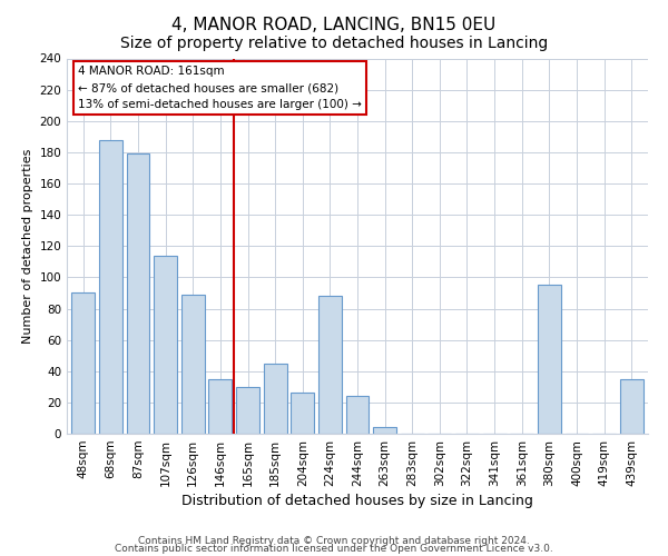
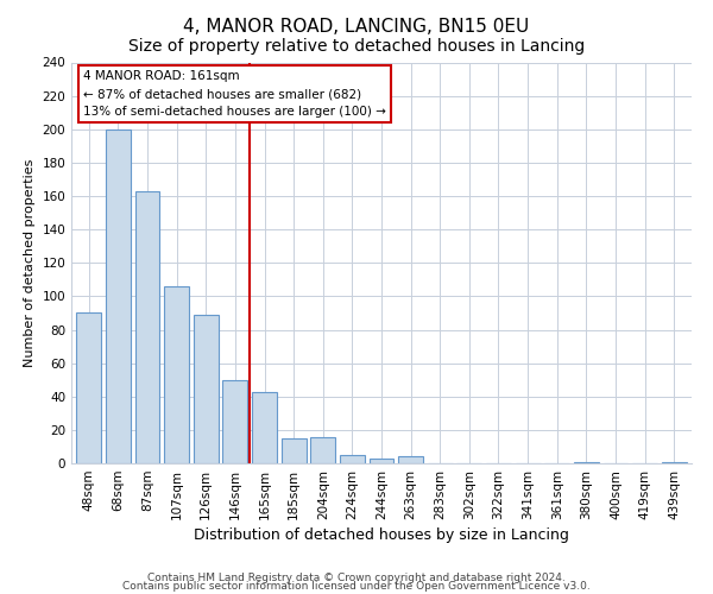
68sqm: 188 -> 200
87sqm: 179 -> 163
107sqm: 114 -> 106
146sqm: 35 -> 50
165sqm: 30 -> 43
185sqm: 45 -> 15
204sqm: 26 -> 16
224sqm: 88 -> 5
244sqm: 24 -> 3
380sqm: 95 -> 1
439sqm: 35 -> 1
